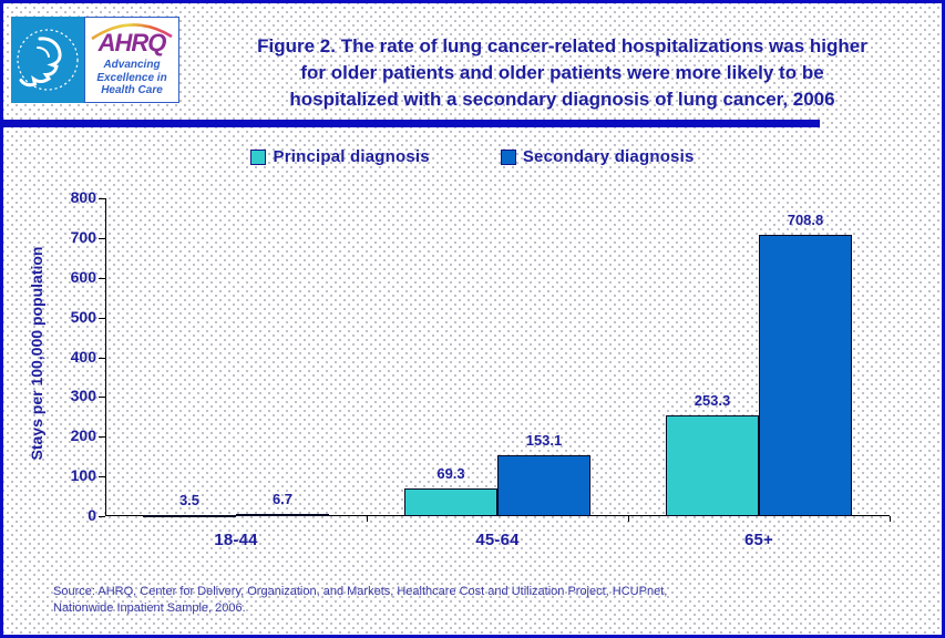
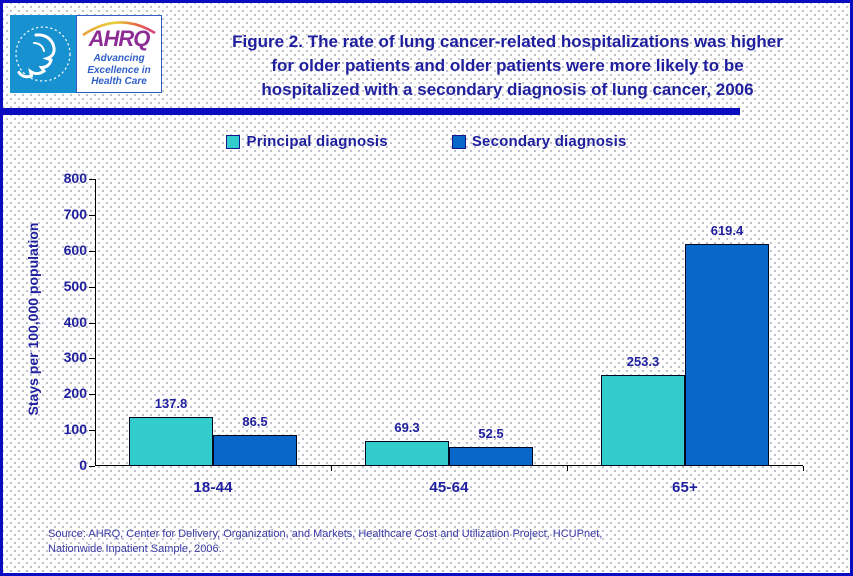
Principal diagnosis/18-44: 3.5 -> 137.8
Secondary diagnosis/18-44: 6.7 -> 86.5
Secondary diagnosis/45-64: 153.1 -> 52.5
Secondary diagnosis/65+: 708.8 -> 619.4
